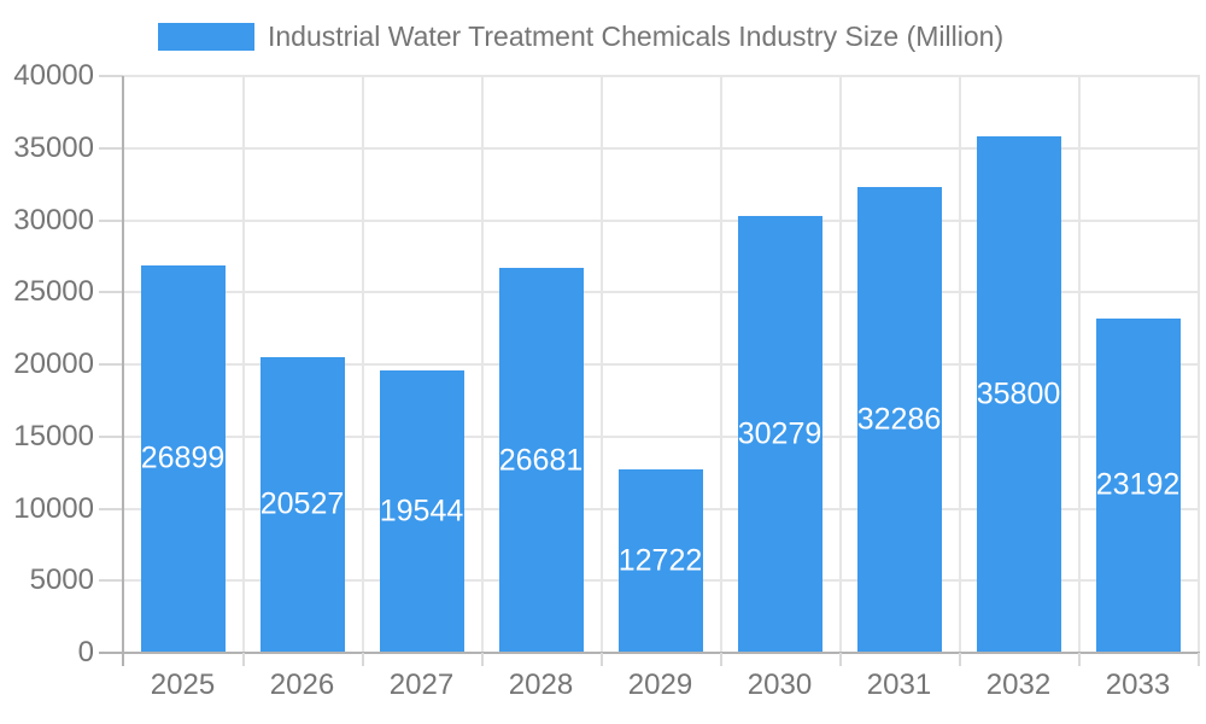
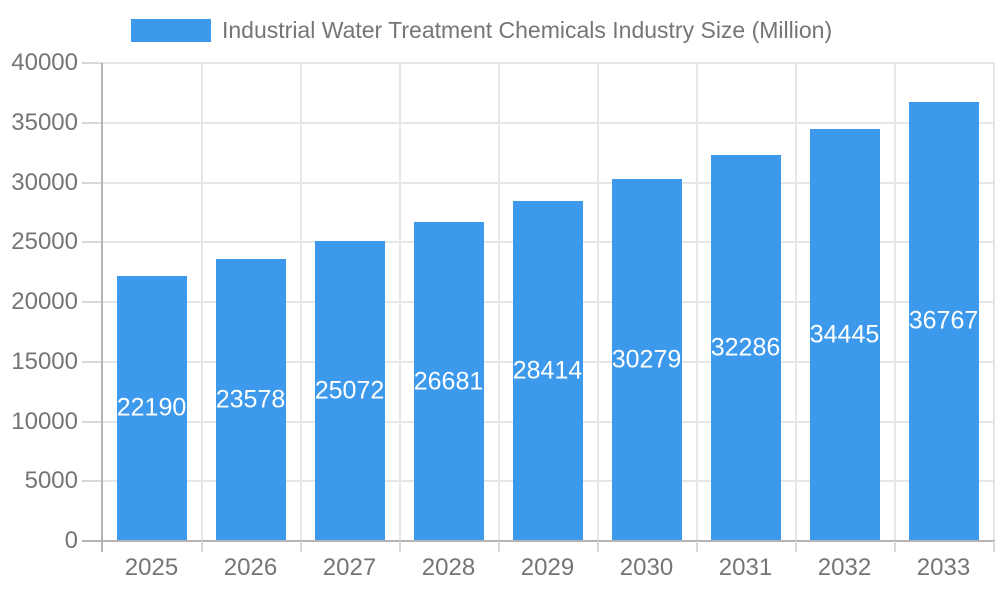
2025: 26899 -> 22190
2026: 20527 -> 23578
2027: 19544 -> 25072
2029: 12722 -> 28414
2032: 35800 -> 34445
2033: 23192 -> 36767
